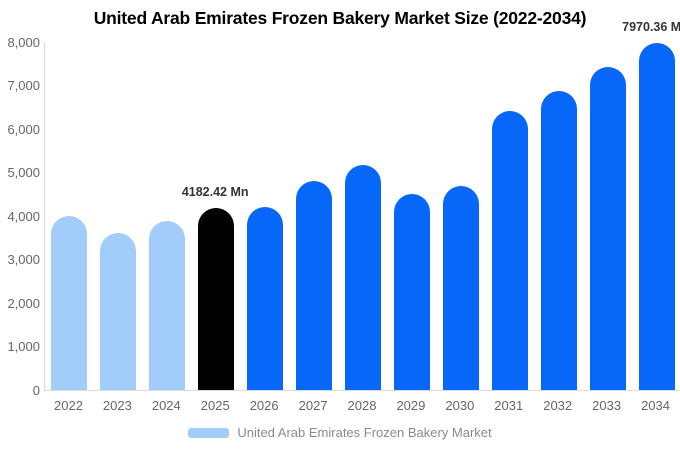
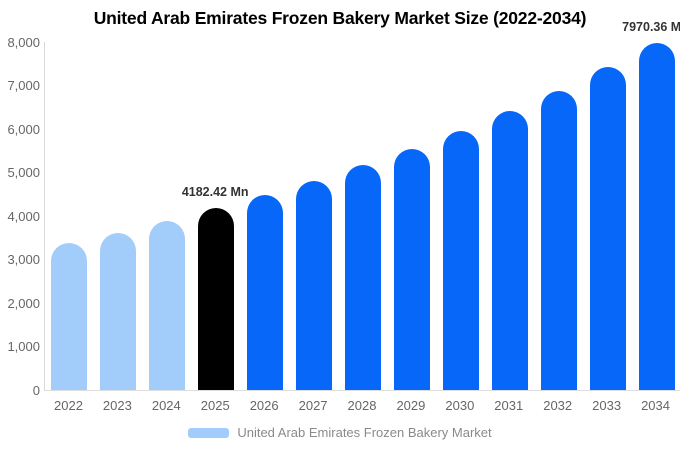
2022: 4000 -> 3400
2026: 4200 -> 4500
2029: 4500 -> 5600
2030: 4700 -> 6000
